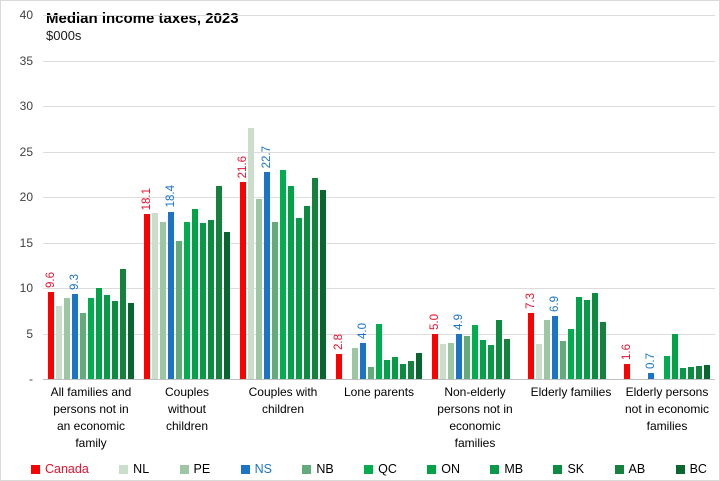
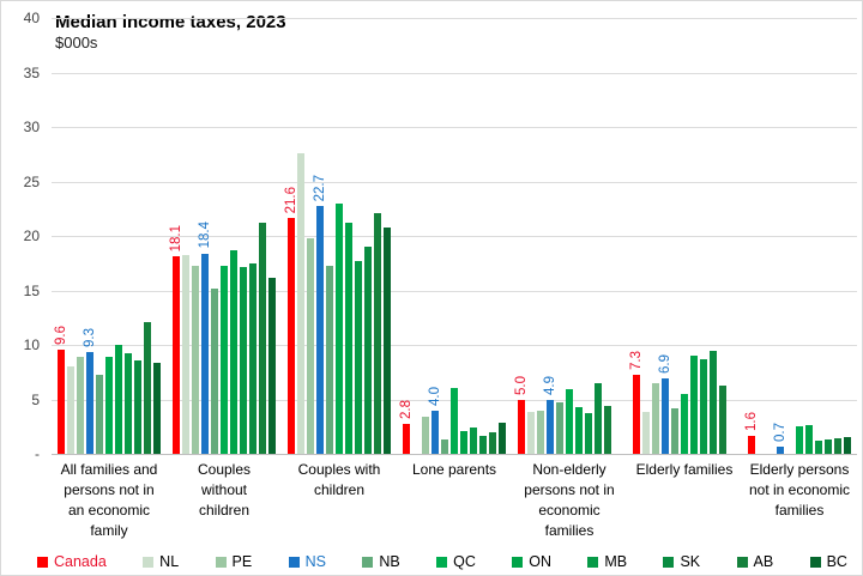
ON/Elderly persons not in economic families: 5 -> 3
